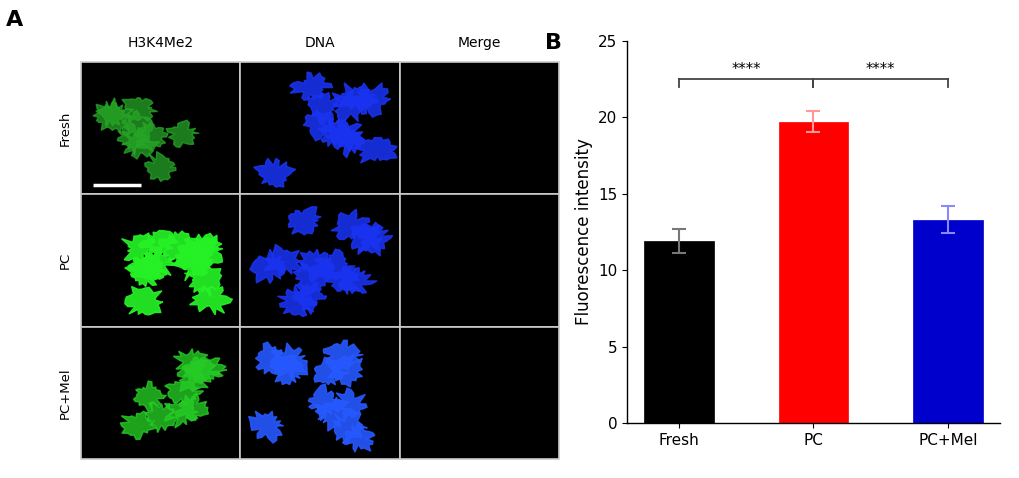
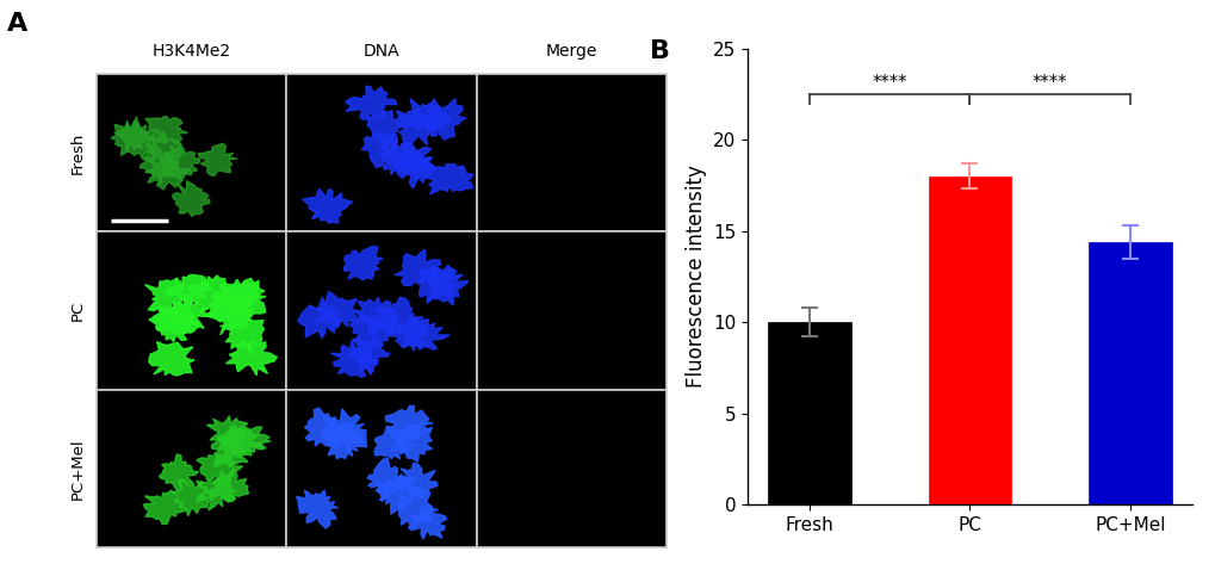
Fresh: 11.9 -> 10.0
PC: 19.7 -> 18.0
PC+Mel: 13.3 -> 14.4
